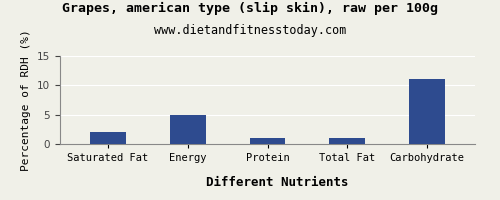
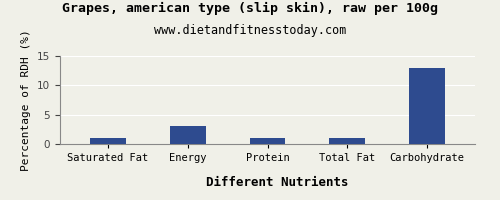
Saturated Fat: 2 -> 1
Energy: 5 -> 3
Carbohydrate: 11 -> 13
